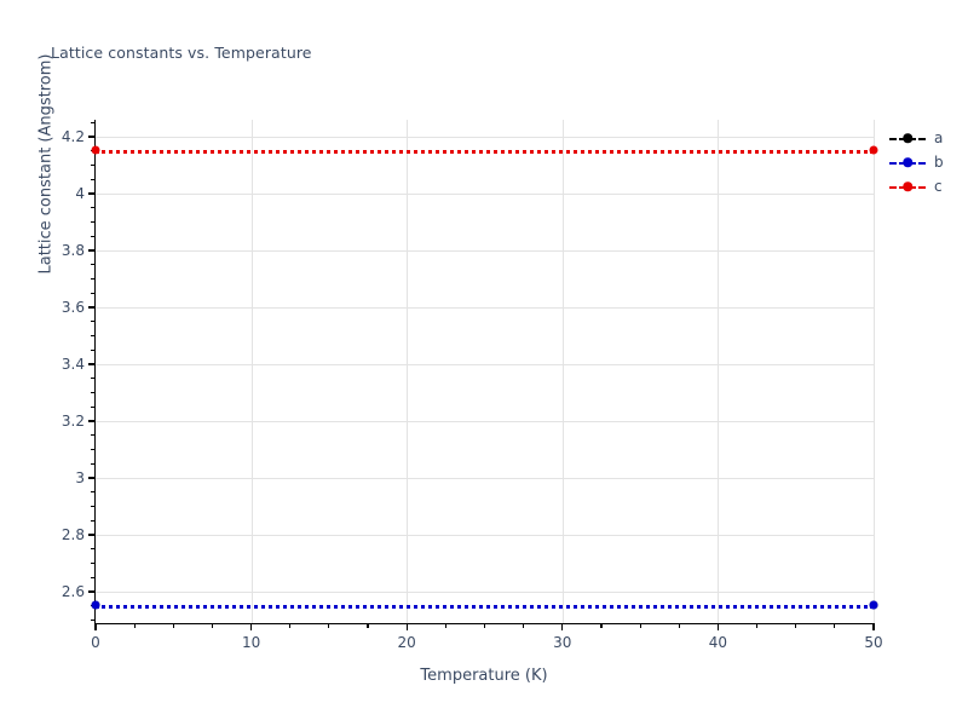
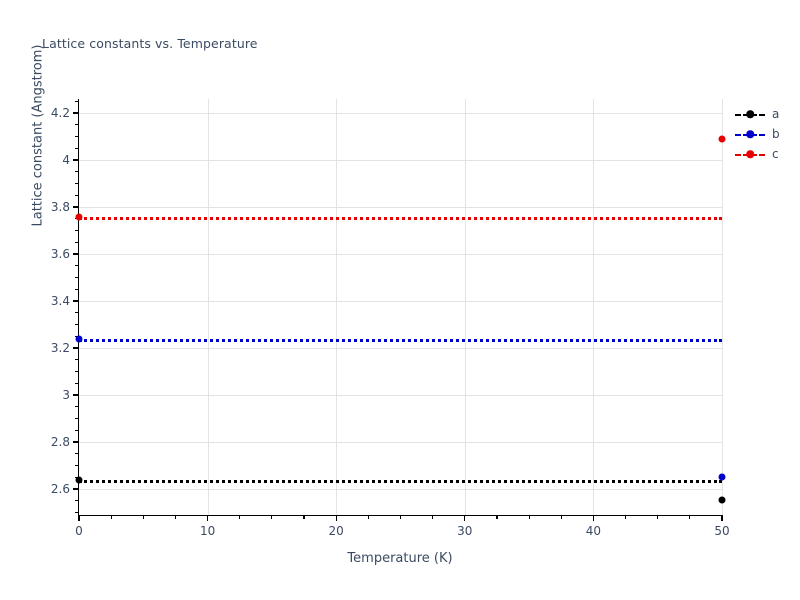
a/0: 2.56 -> 2.64
b/0: 2.56 -> 3.24
c/0: 4.16 -> 3.76
b/50: 2.56 -> 2.65
c/50: 4.16 -> 4.09
